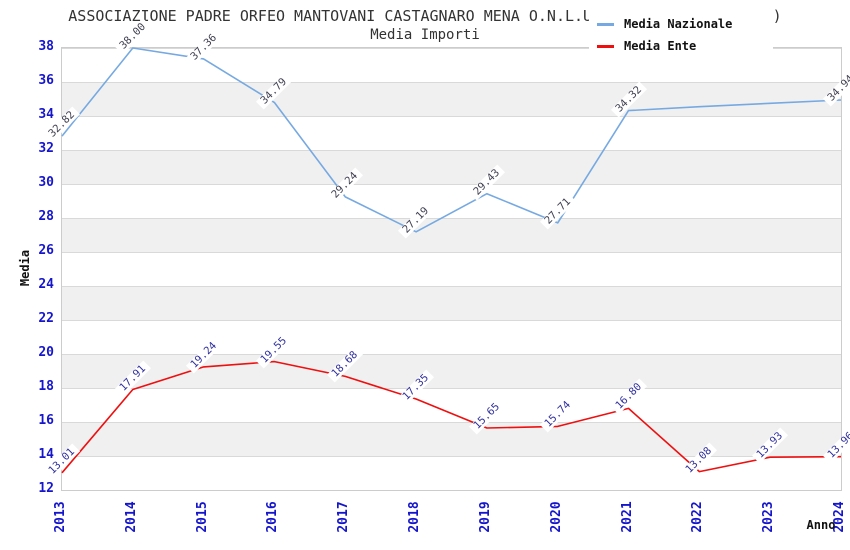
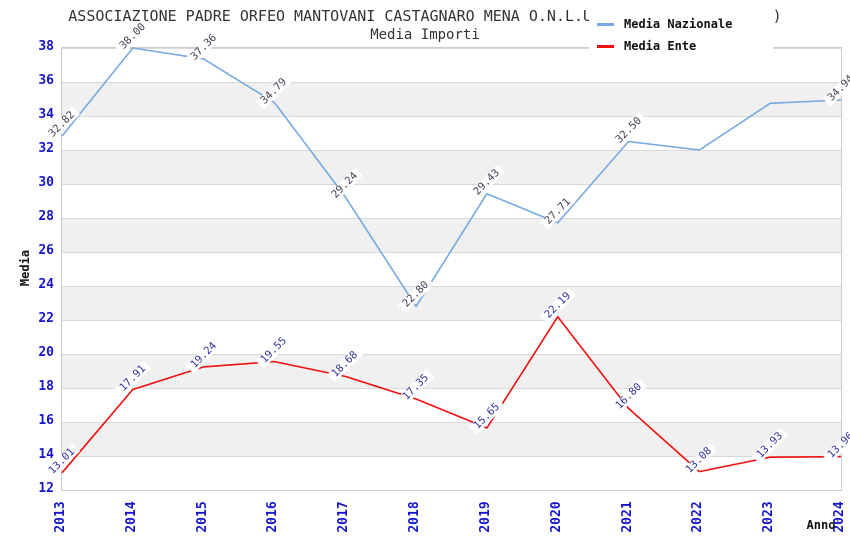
Media Nazionale/2018: 27.19 -> 22.80
Media Ente/2020: 15.74 -> 22.19
Media Nazionale/2021: 34.32 -> 32.50
Media Nazionale/2022: 34.5 -> 32.0
